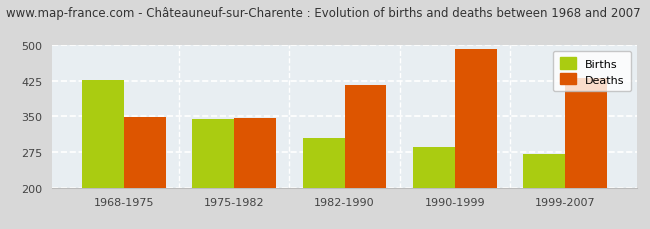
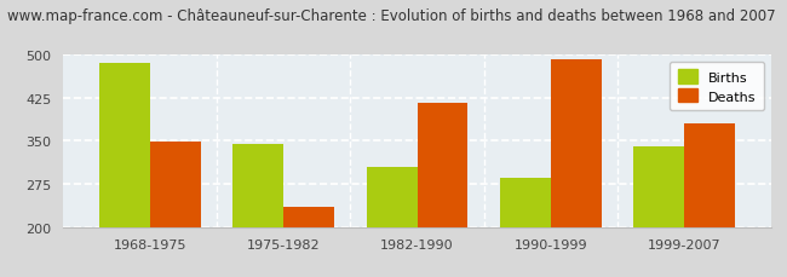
Births/1968-1975: 427 -> 485
Deaths/1975-1982: 347 -> 235
Births/1999-2007: 270 -> 340
Deaths/1999-2007: 430 -> 380
